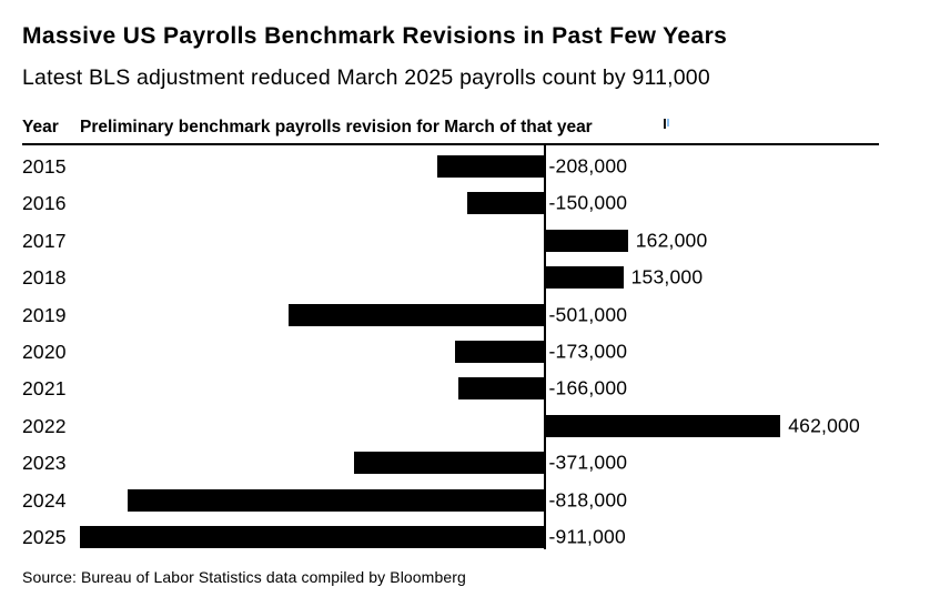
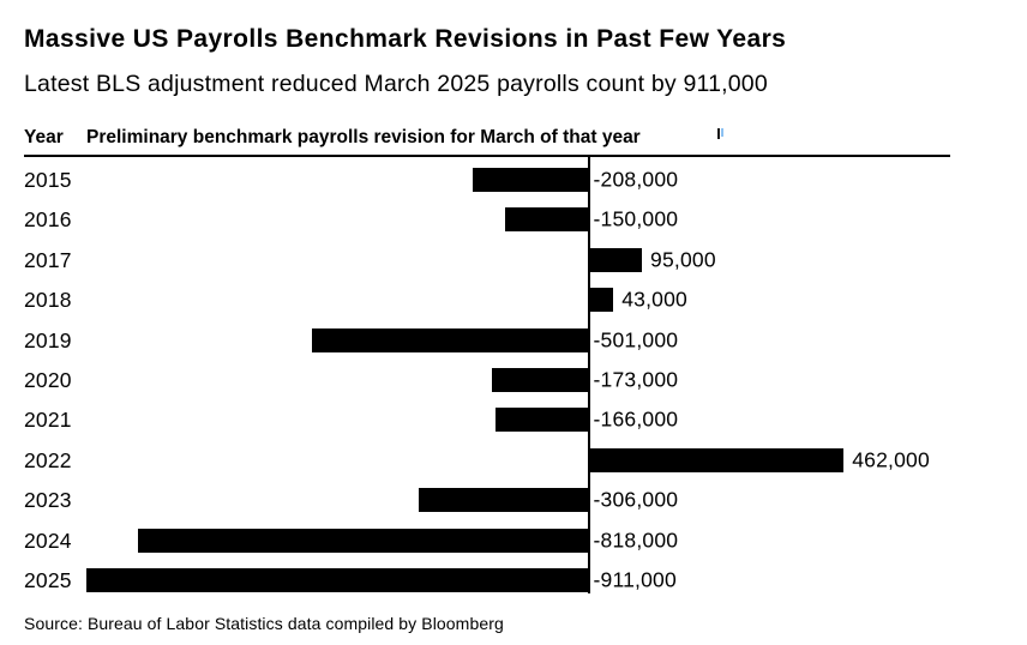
2017: 162,000 -> 95,000
2018: 153,000 -> 43,000
2023: -371,000 -> -306,000
